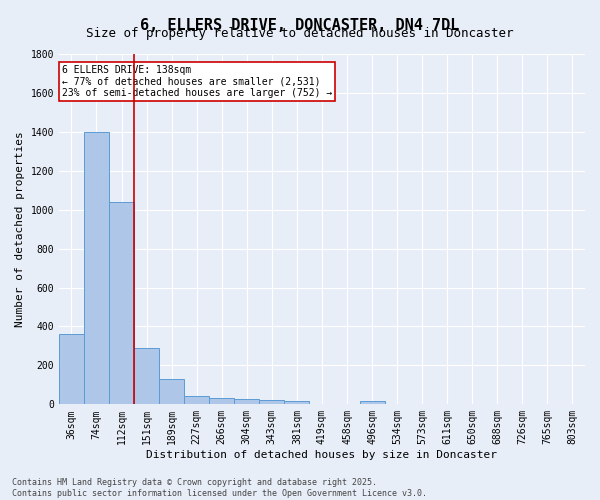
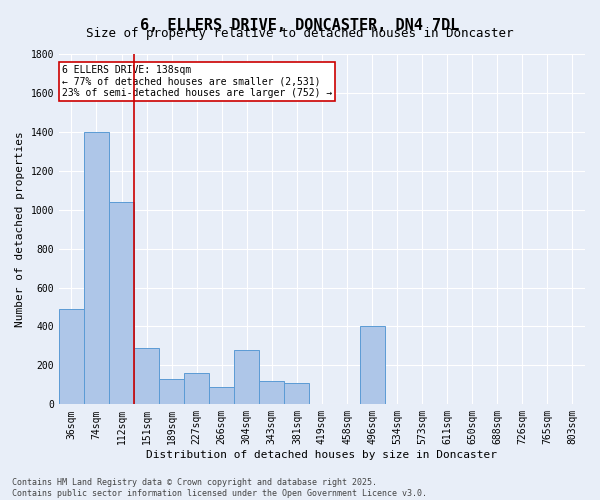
36sqm: 360 -> 490
227sqm: 40 -> 160
266sqm: 40 -> 90
304sqm: 20 -> 280
343sqm: 20 -> 120
381sqm: 20 -> 110
496sqm: 20 -> 400
